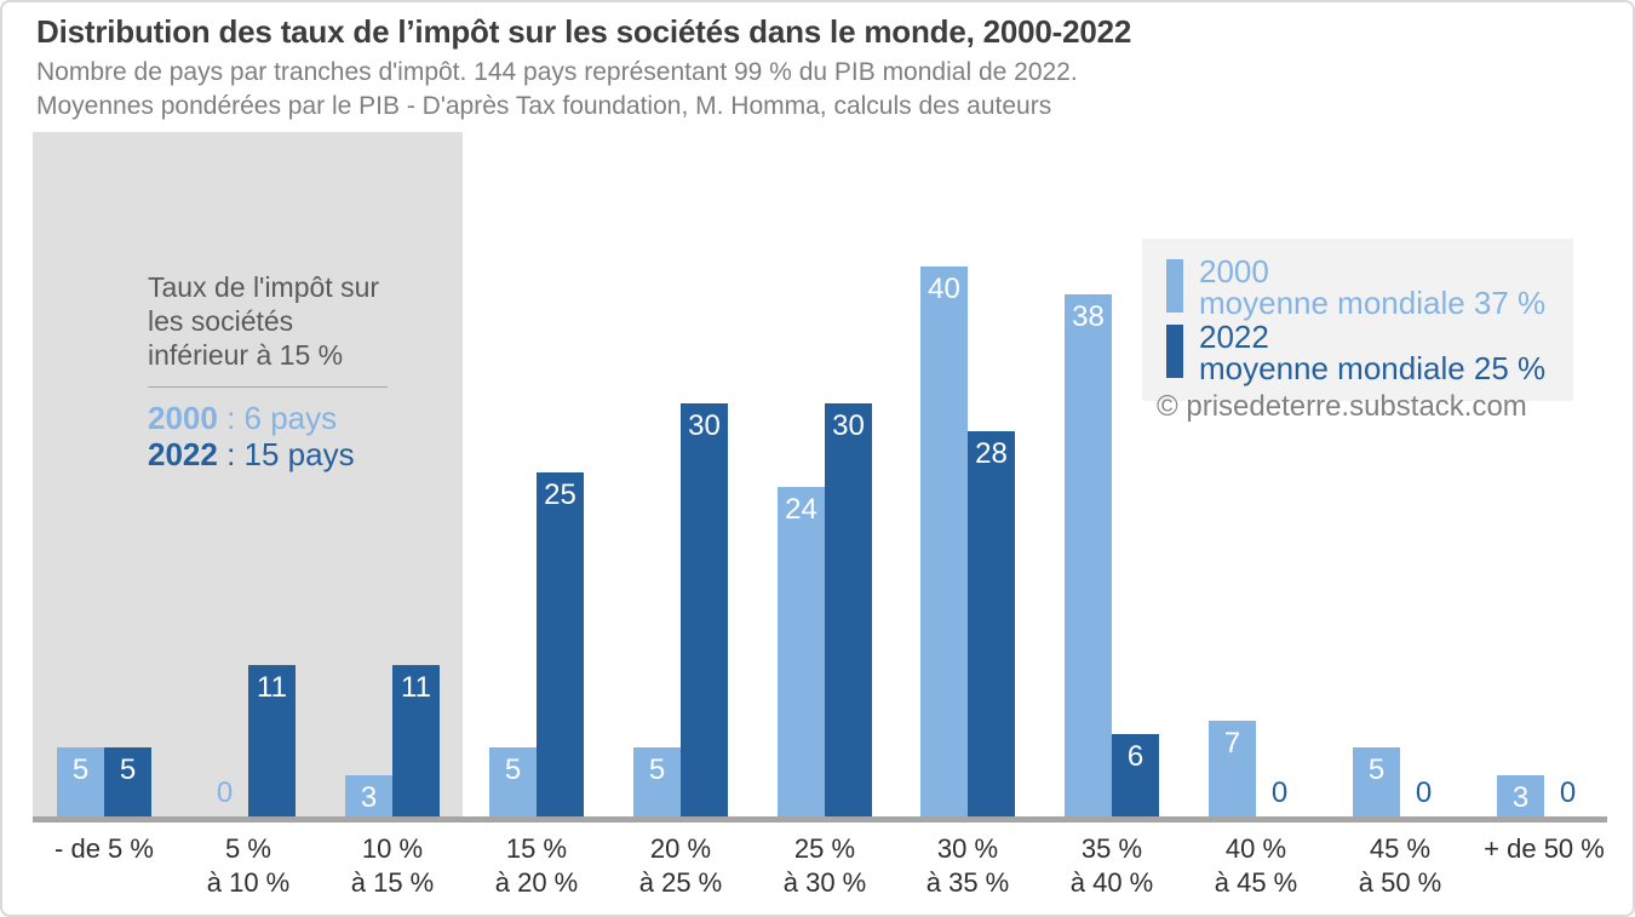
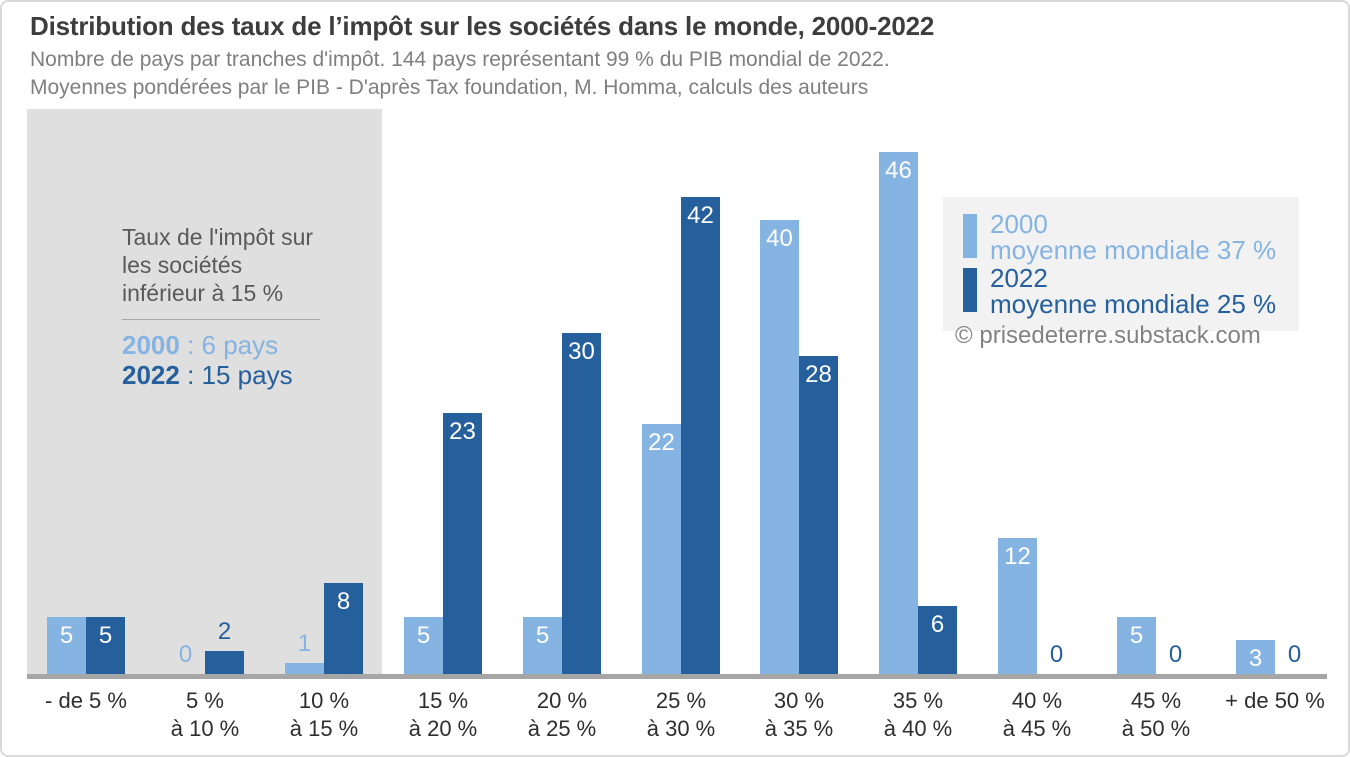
2022/5 % à 10 %: 11 -> 2
2000/10 % à 15 %: 3 -> 1
2022/10 % à 15 %: 11 -> 8
2022/15 % à 20 %: 25 -> 23
2000/25 % à 30 %: 24 -> 22
2022/25 % à 30 %: 30 -> 42
2000/35 % à 40 %: 38 -> 46
2000/40 % à 45 %: 7 -> 12
